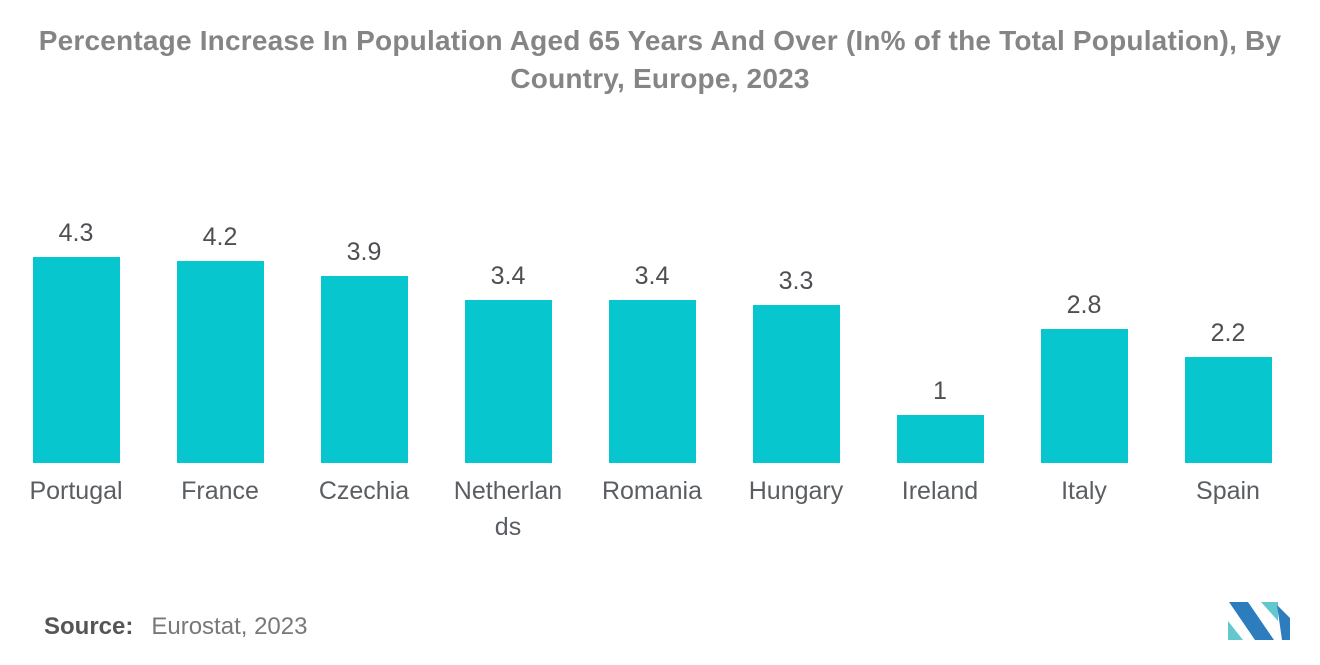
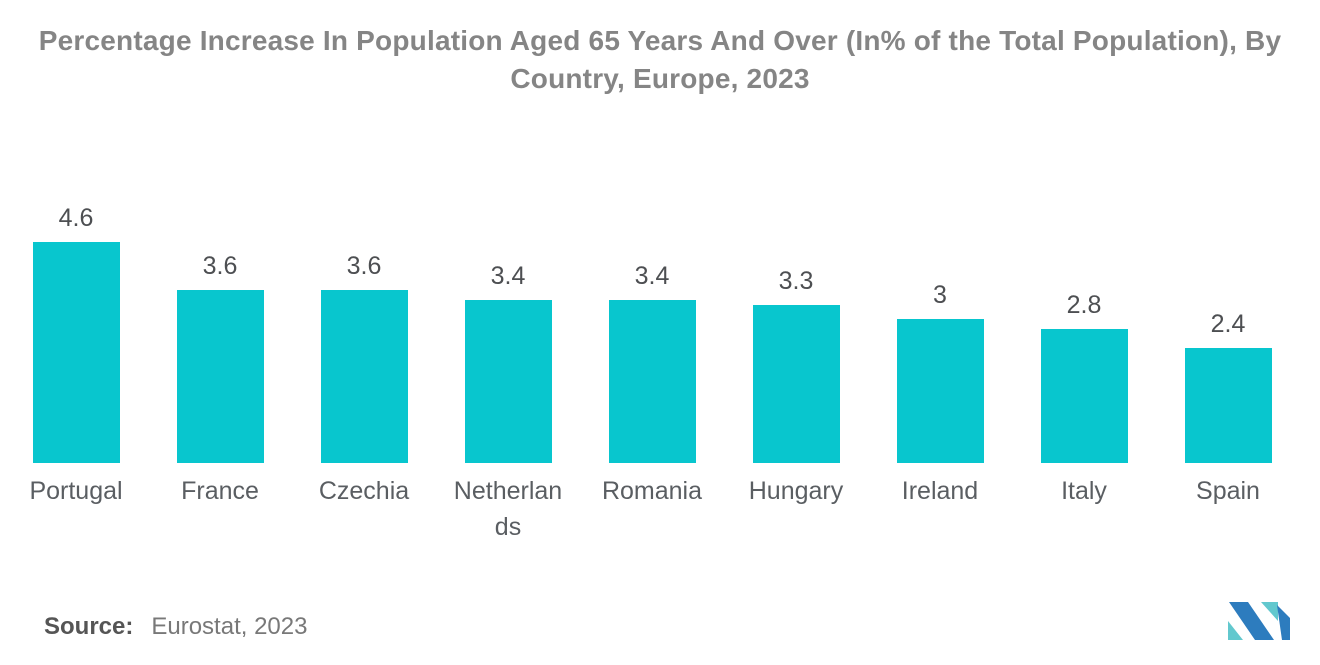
Portugal: 4.3 -> 4.6
France: 4.2 -> 3.6
Czechia: 3.9 -> 3.6
Ireland: 1 -> 3
Spain: 2.2 -> 2.4
